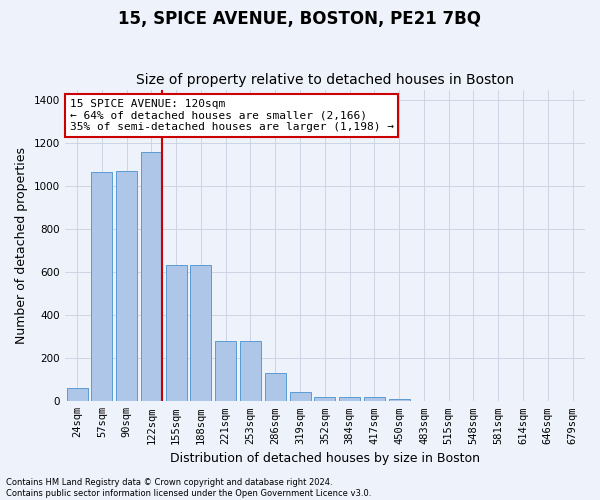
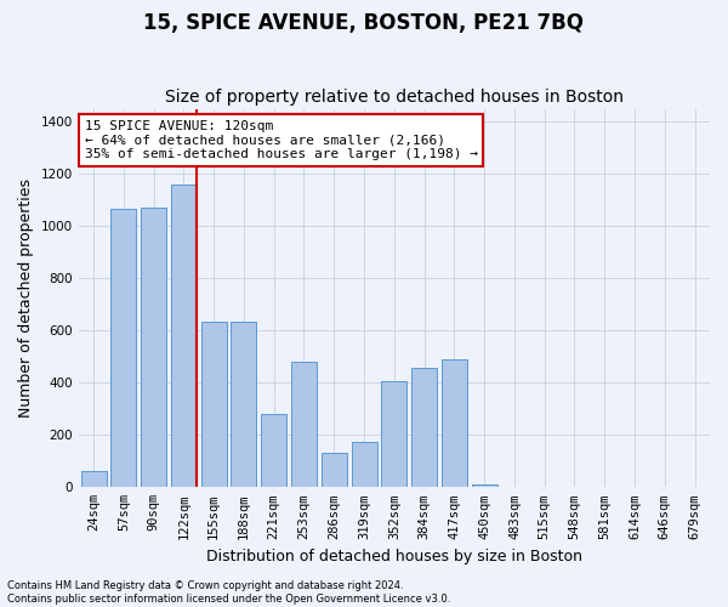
253sqm: 280 -> 480
319sqm: 45 -> 175
352sqm: 20 -> 405
384sqm: 20 -> 455
417sqm: 20 -> 490
